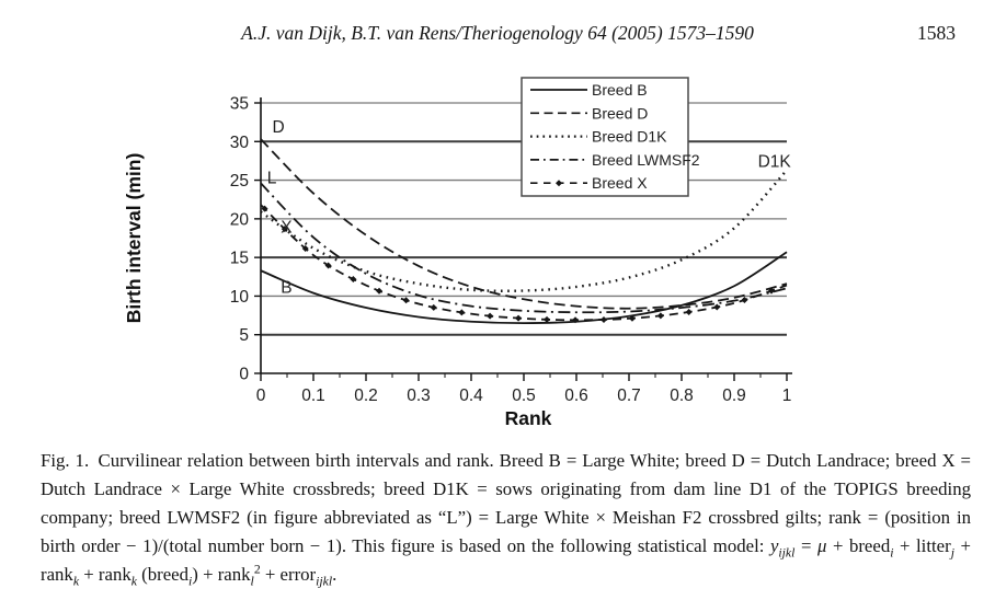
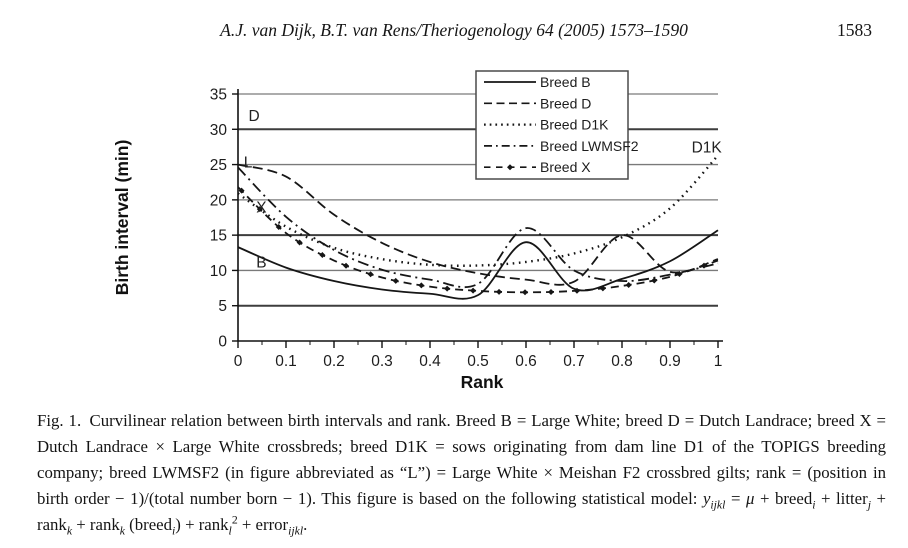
Breed D/0: 30 -> 25
Breed B/0.6: 7 -> 14
Breed LWMSF2/0.6: 8 -> 16
Breed LWMSF2/0.7: 8 -> 10
Breed D/0.8: 9 -> 15
